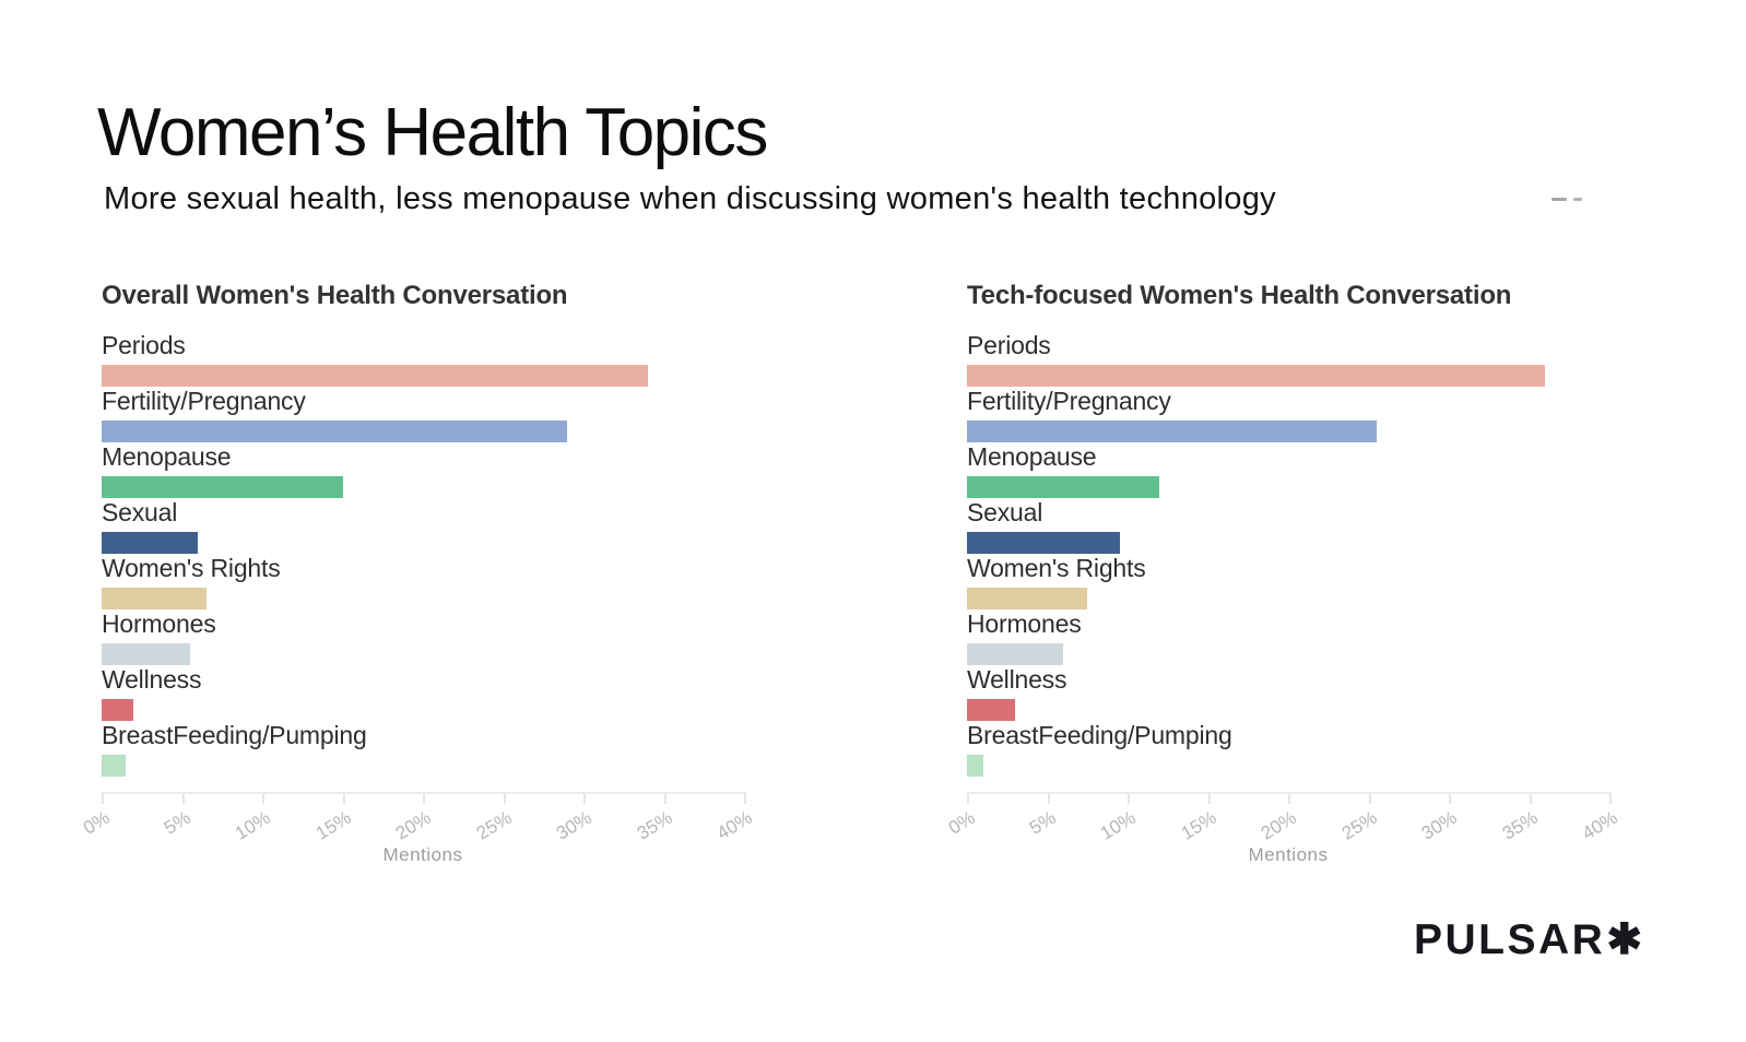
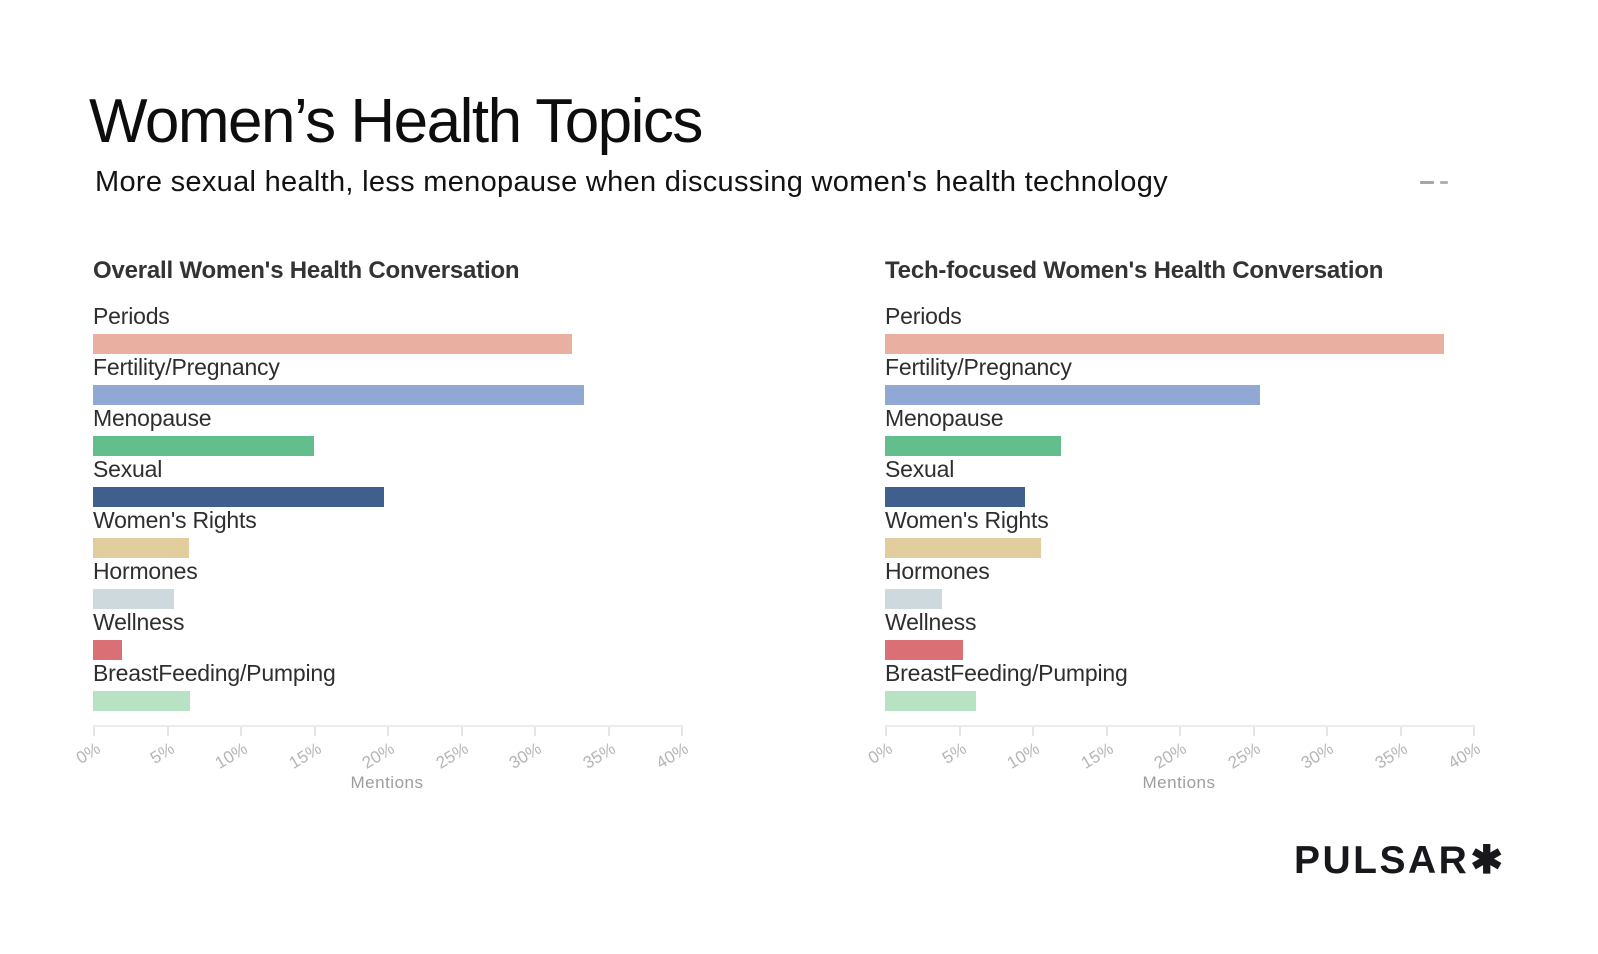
Overall Women's Health Conversation/Periods: 34.0% -> 32.6%
Tech-focused Women's Health Conversation/Periods: 36.0% -> 38.0%
Overall Women's Health Conversation/Fertility/Pregnancy: 29.0% -> 33.4%
Overall Women's Health Conversation/Sexual: 6.0% -> 19.8%
Tech-focused Women's Health Conversation/Women's Rights: 7.5% -> 10.6%
Tech-focused Women's Health Conversation/Hormones: 6.0% -> 3.9%
Tech-focused Women's Health Conversation/Wellness: 3.0% -> 5.3%
Overall Women's Health Conversation/BreastFeeding/Pumping: 1.5% -> 6.6%
Tech-focused Women's Health Conversation/BreastFeeding/Pumping: 1.0% -> 6.2%
